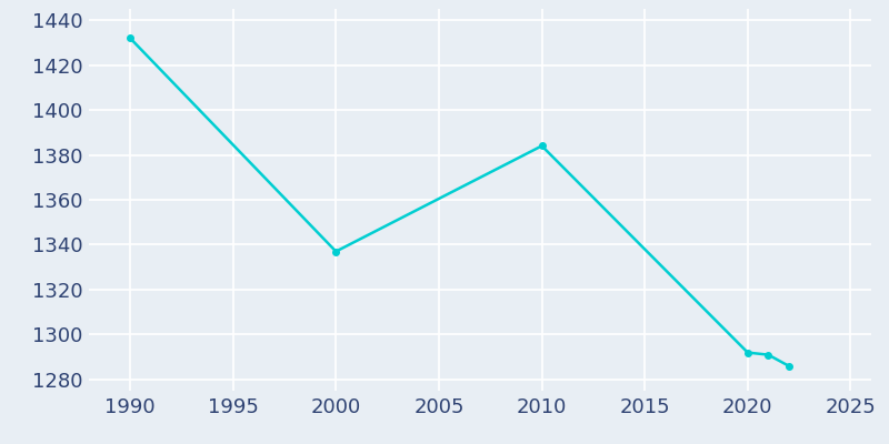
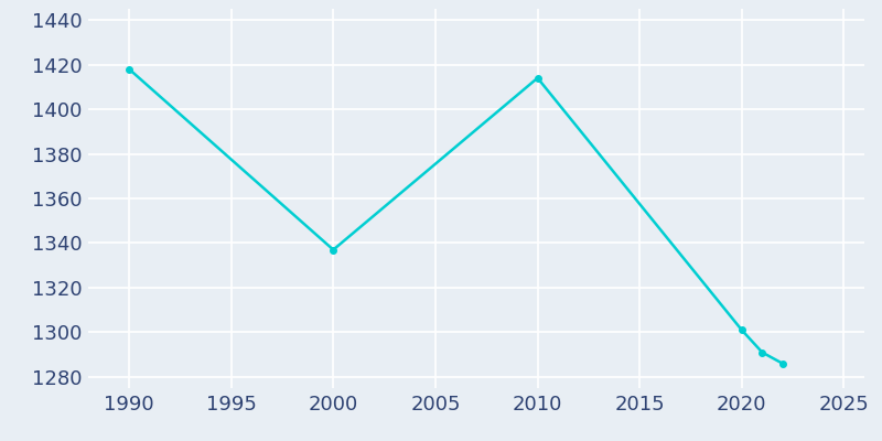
1990: 1432 -> 1418
2010: 1384 -> 1414
2020: 1292 -> 1301
